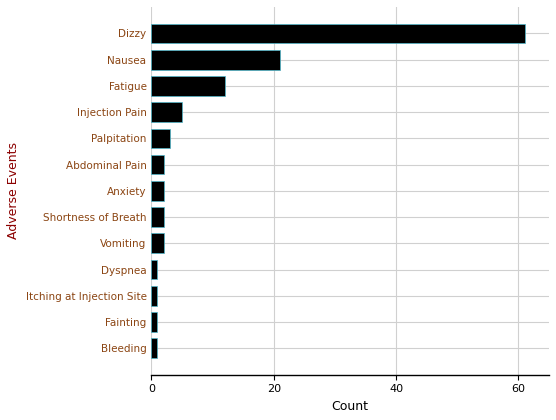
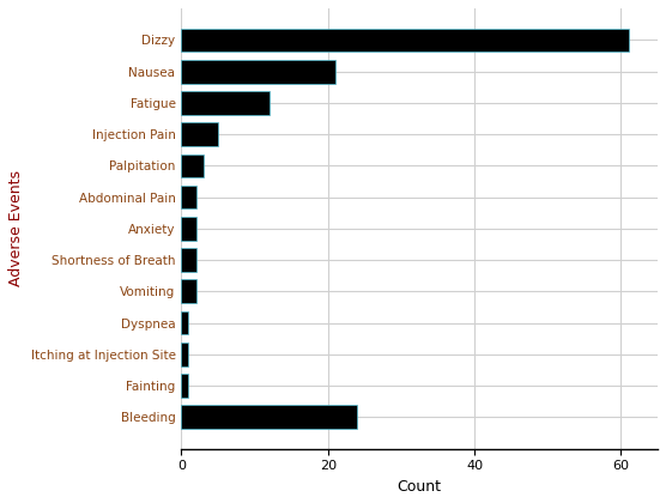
Bleeding: 1 -> 24
